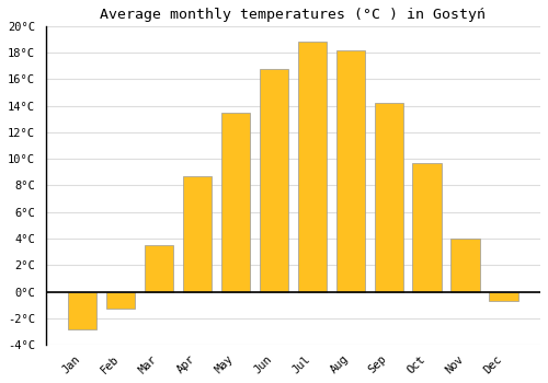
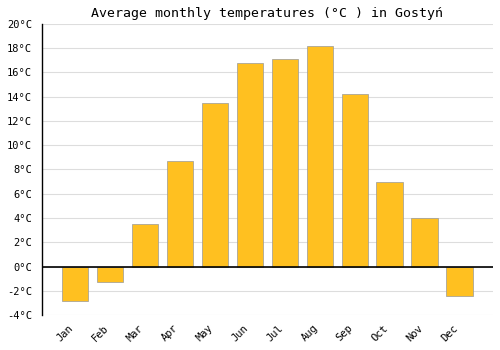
Jul: 18.8°C -> 17.1°C
Oct: 9.7°C -> 7.0°C
Dec: -0.7°C -> -2.4°C
